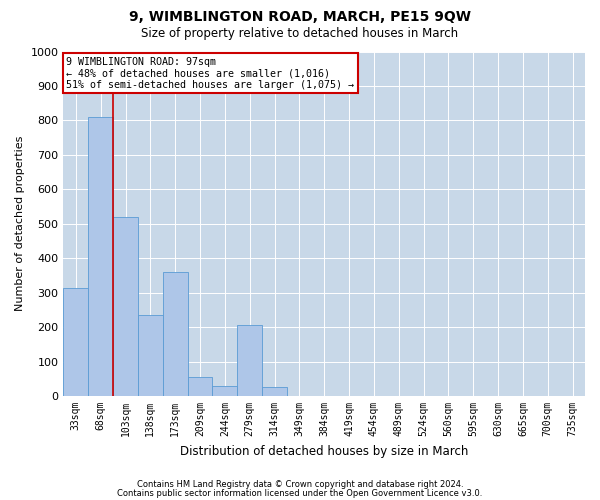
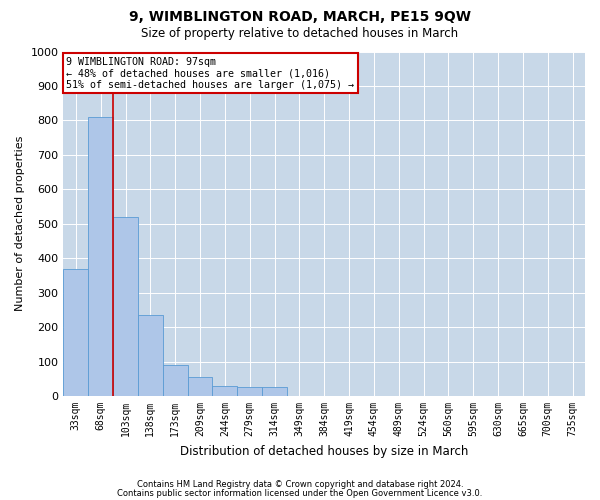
33sqm: 315 -> 370
173sqm: 360 -> 90
279sqm: 205 -> 25
